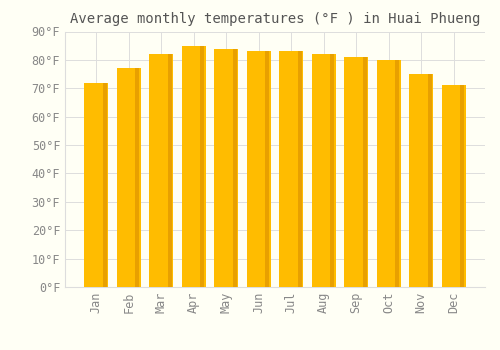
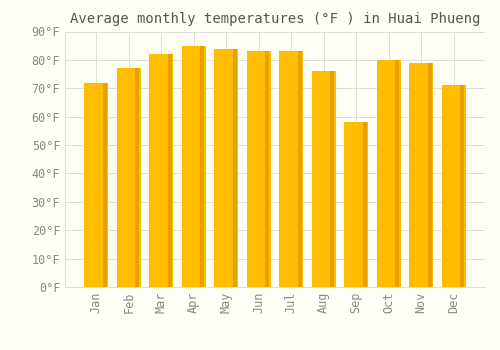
Aug: 82°F -> 76°F
Sep: 81°F -> 58°F
Nov: 75°F -> 79°F
